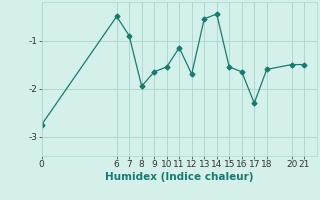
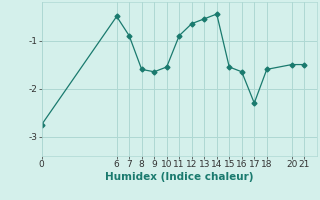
8: -1.95 -> -1.60
11: -1.15 -> -0.90
12: -1.70 -> -0.65
